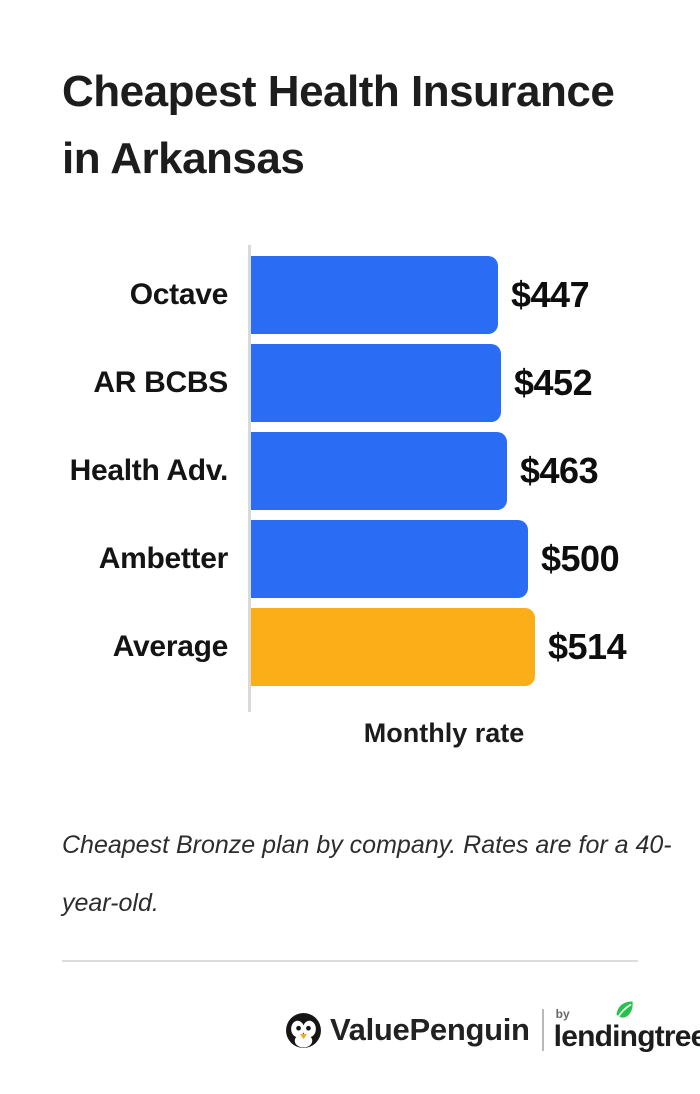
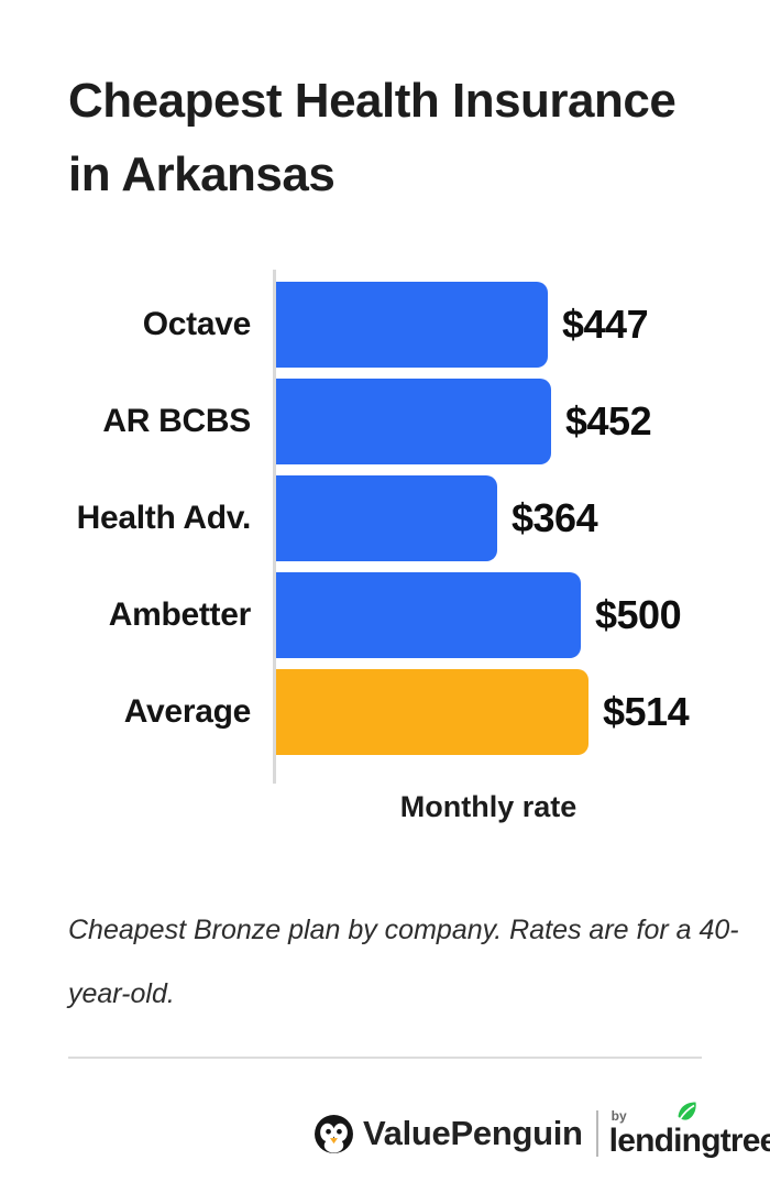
Health Adv.: $463 -> $364
